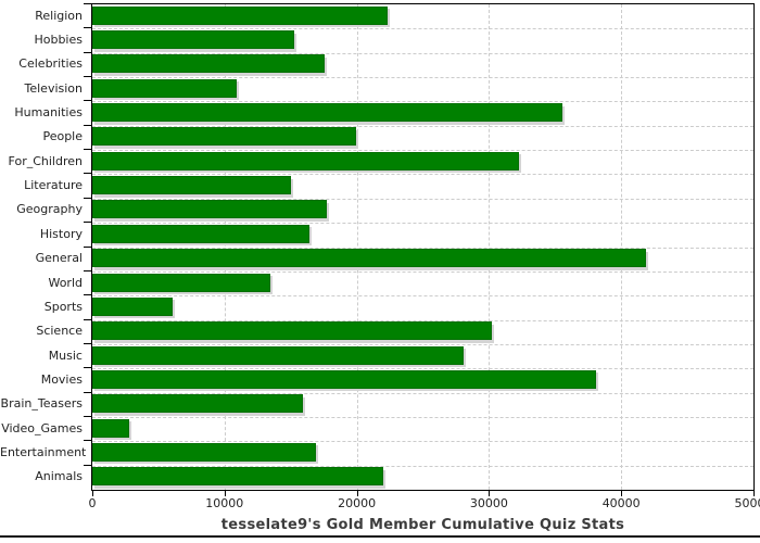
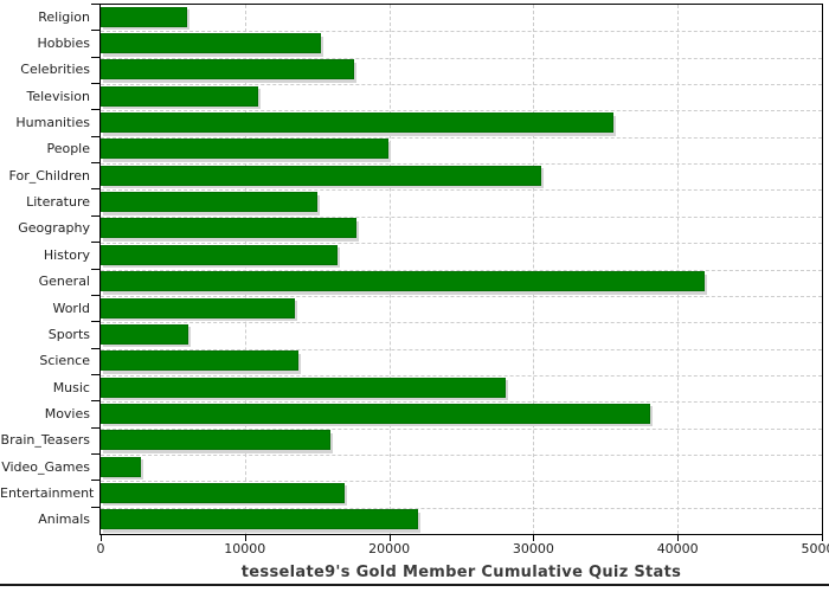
Religion: 22300 -> 6000
For_Children: 32300 -> 30600
Science: 30200 -> 13700
